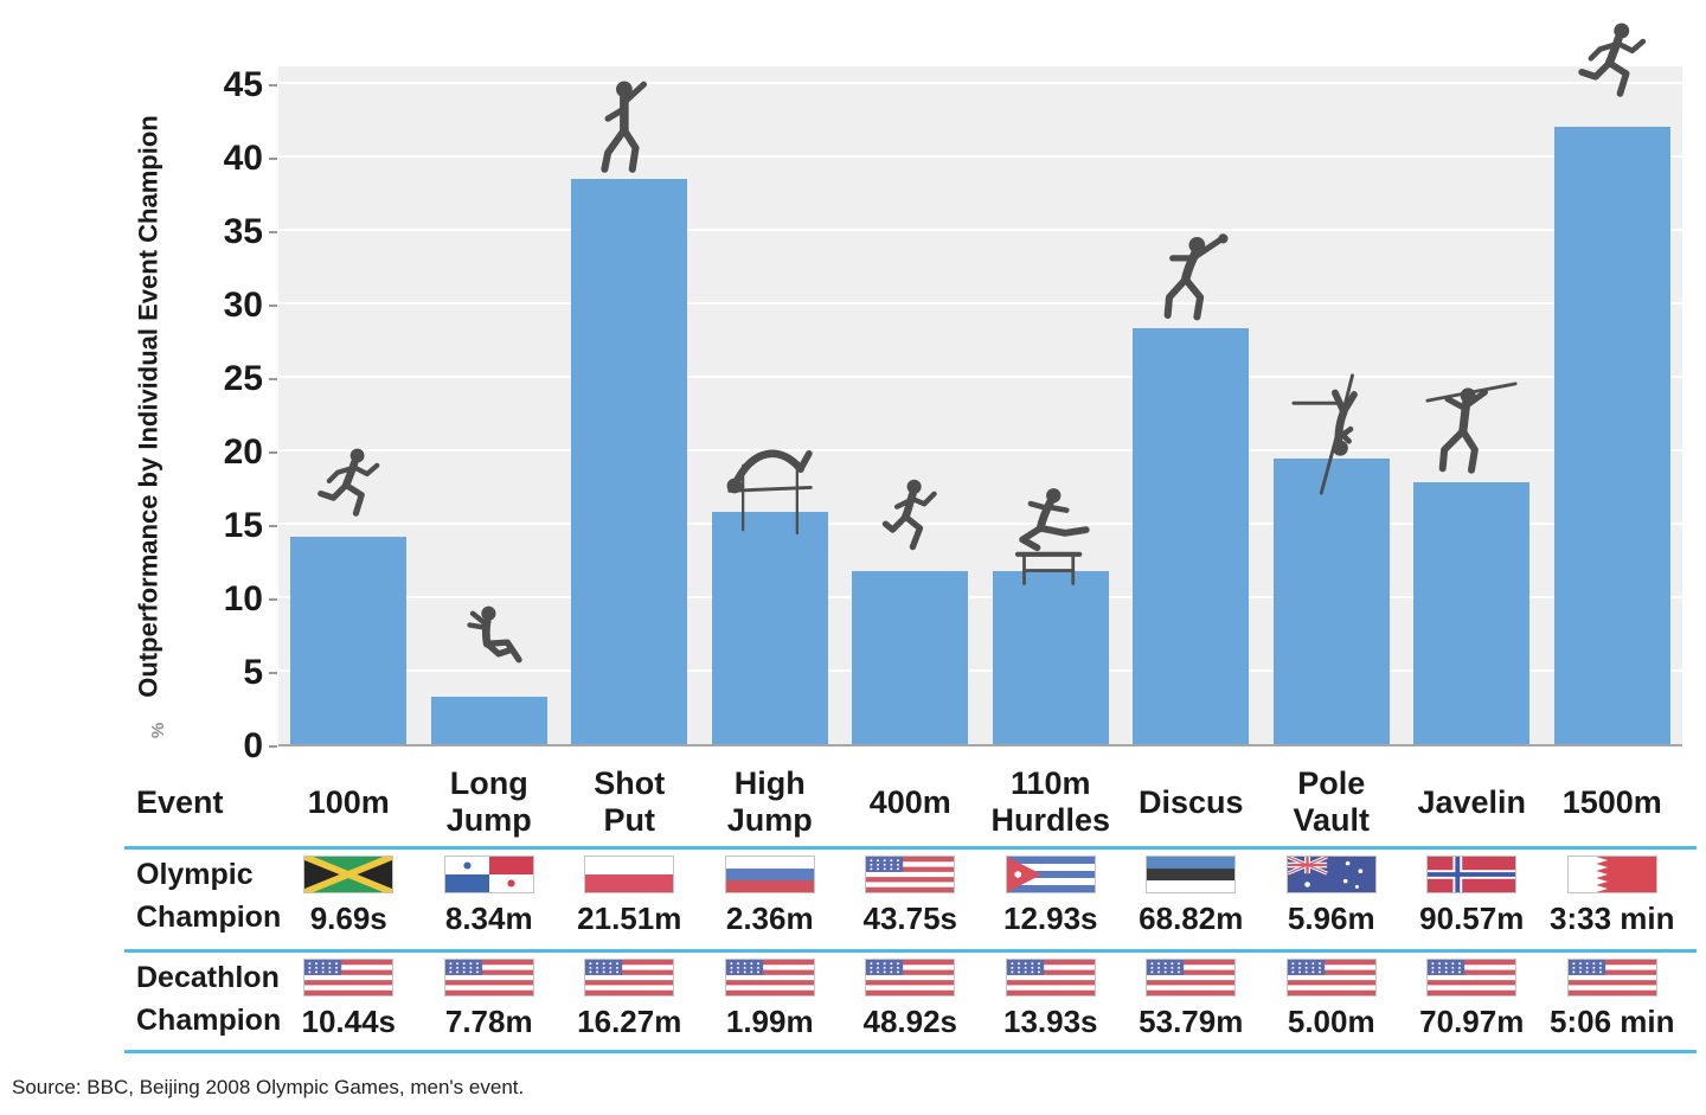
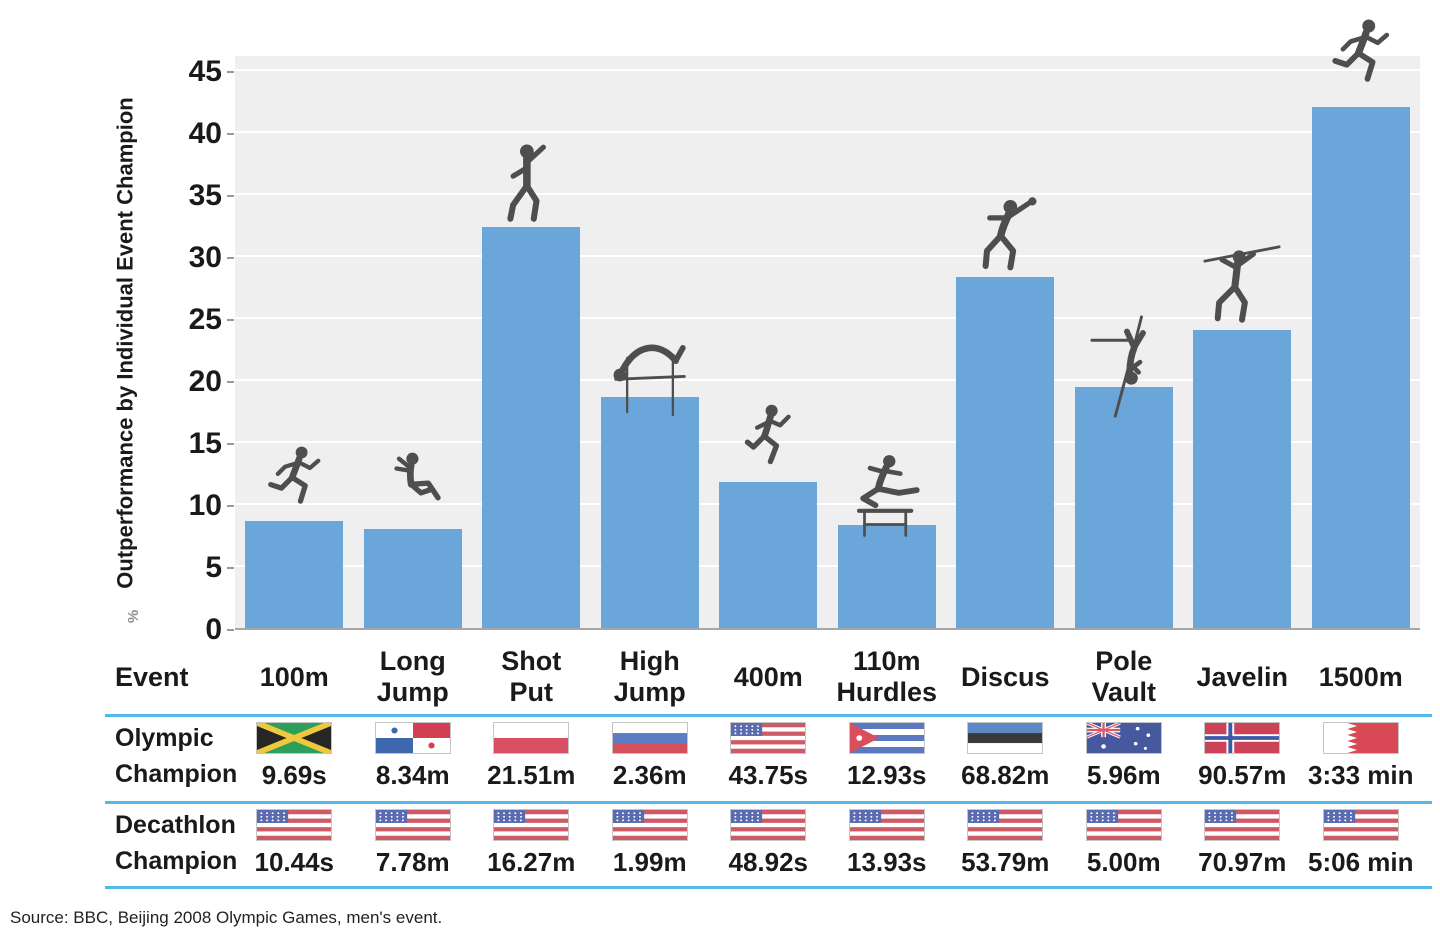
100m: 14.1 -> 8.6
Long Jump: 3.2 -> 8.0
Shot Put: 38.5 -> 32.3
High Jump: 15.8 -> 18.6
110m Hurdles: 11.8 -> 8.3
Javelin: 17.8 -> 24.0
